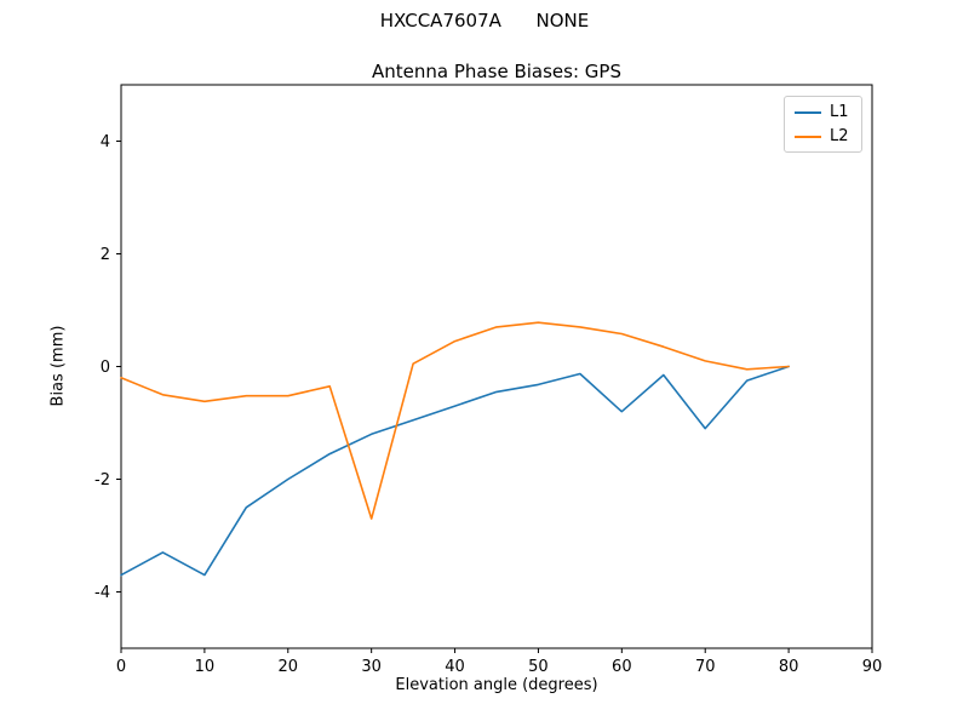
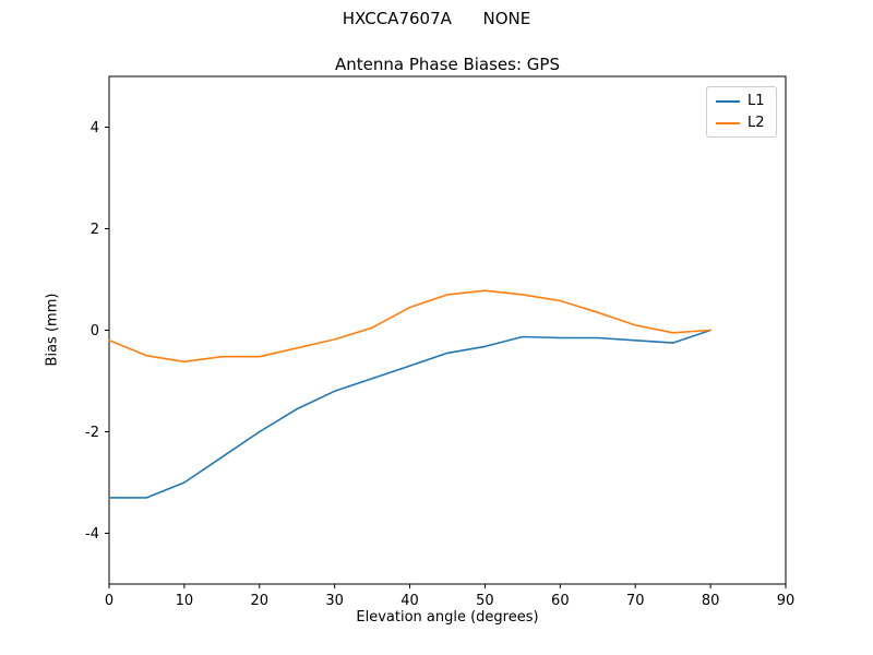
L1/0: -3.7 -> -3.3
L1/10: -3.7 -> -3.0
L2/30: -2.7 -> -0.2
L1/60: -0.8 -> -0.1
L1/70: -1.1 -> -0.2
